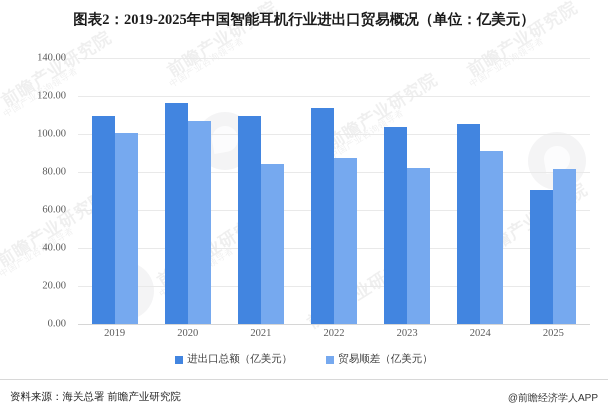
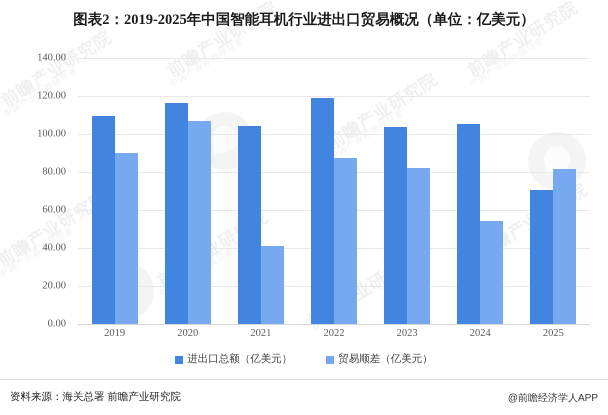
贸易顺差（亿美元）/2019: 100 -> 90
进出口总额（亿美元）/2021: 110 -> 104
贸易顺差（亿美元）/2021: 84 -> 41
进出口总额（亿美元）/2022: 114 -> 119
贸易顺差（亿美元）/2024: 91 -> 54
